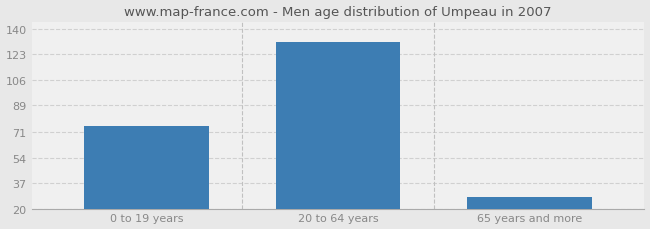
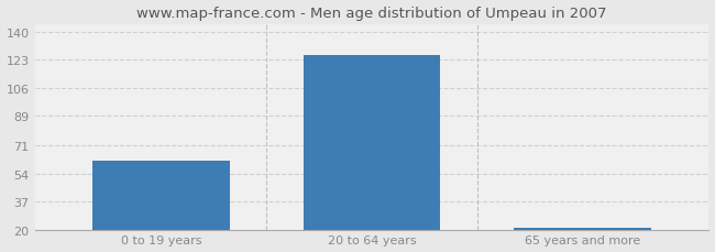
0 to 19 years: 75 -> 62
20 to 64 years: 131 -> 126
65 years and more: 28 -> 21
